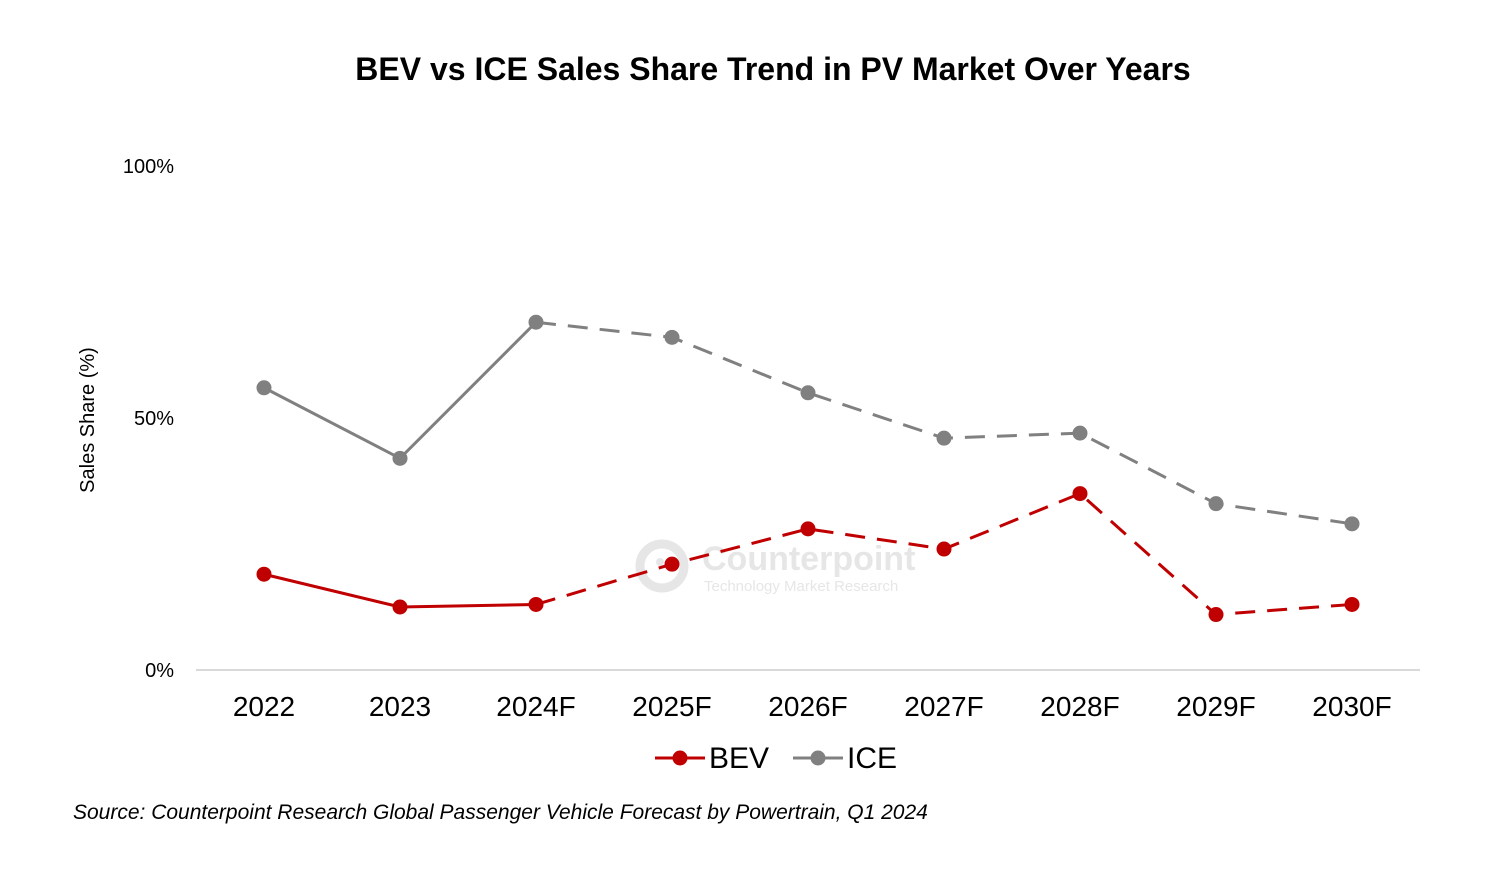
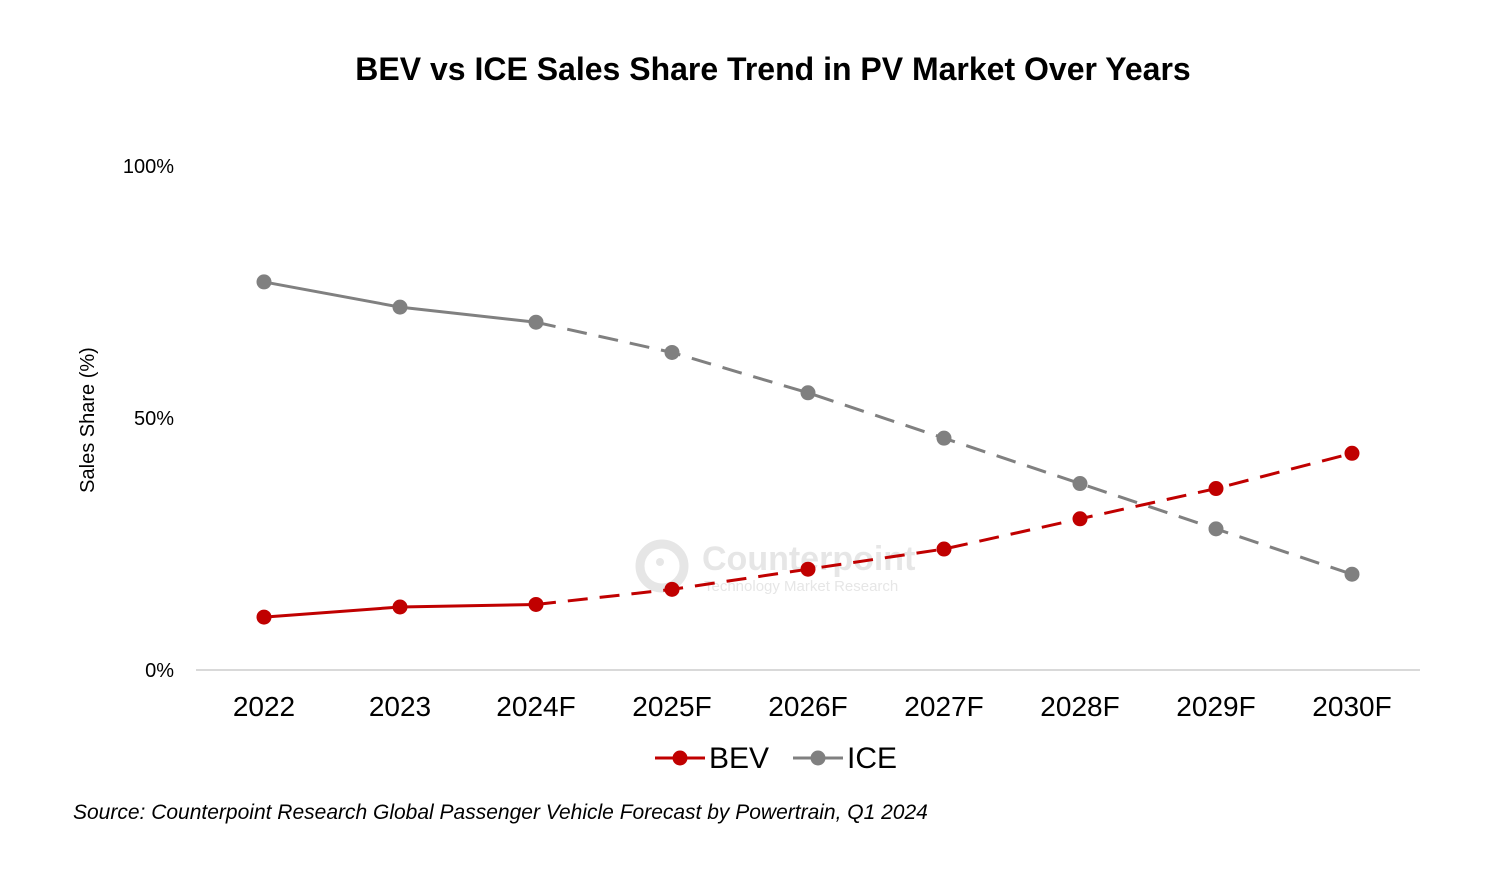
BEV/2022: 19% -> 10%
ICE/2022: 56% -> 77%
ICE/2023: 42% -> 72%
BEV/2025F: 21% -> 16%
ICE/2025F: 66% -> 63%
BEV/2026F: 28% -> 20%
BEV/2028F: 35% -> 30%
ICE/2028F: 47% -> 37%
BEV/2029F: 11% -> 36%
ICE/2029F: 33% -> 28%
BEV/2030F: 13% -> 43%
ICE/2030F: 29% -> 19%
